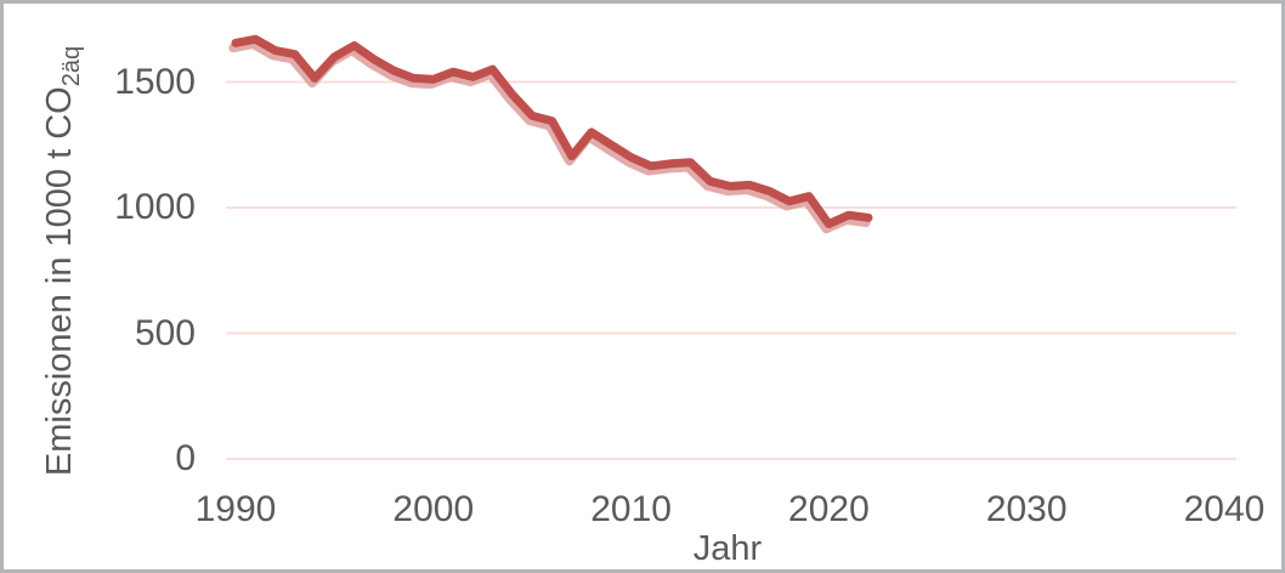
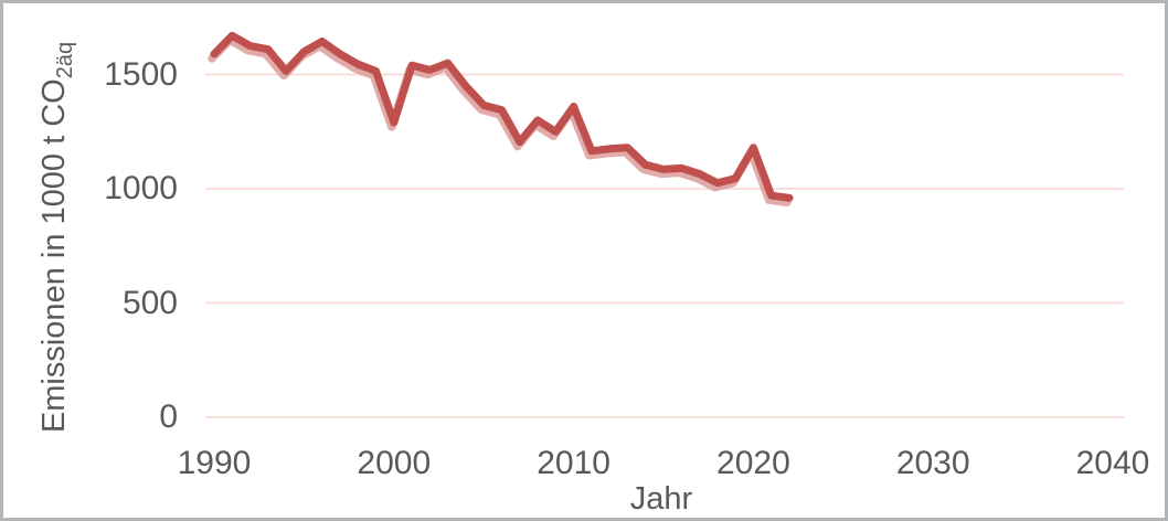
1990: 1660 -> 1590
2000: 1510 -> 1290
2010: 1200 -> 1360
2020: 940 -> 1180
